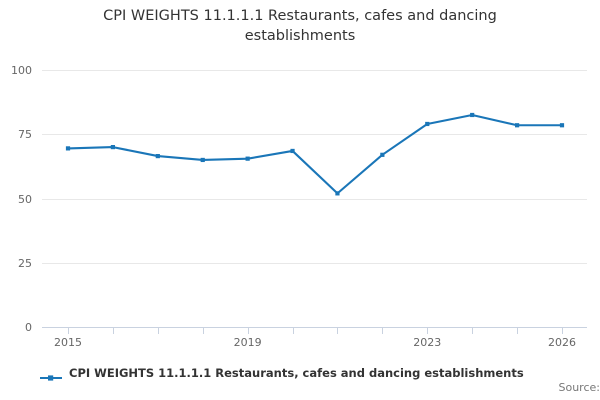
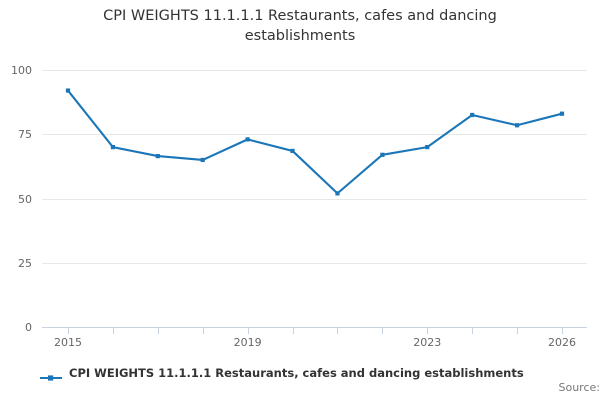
2015: 70 -> 92
2019: 66 -> 73
2023: 79 -> 70
2026: 78 -> 83
